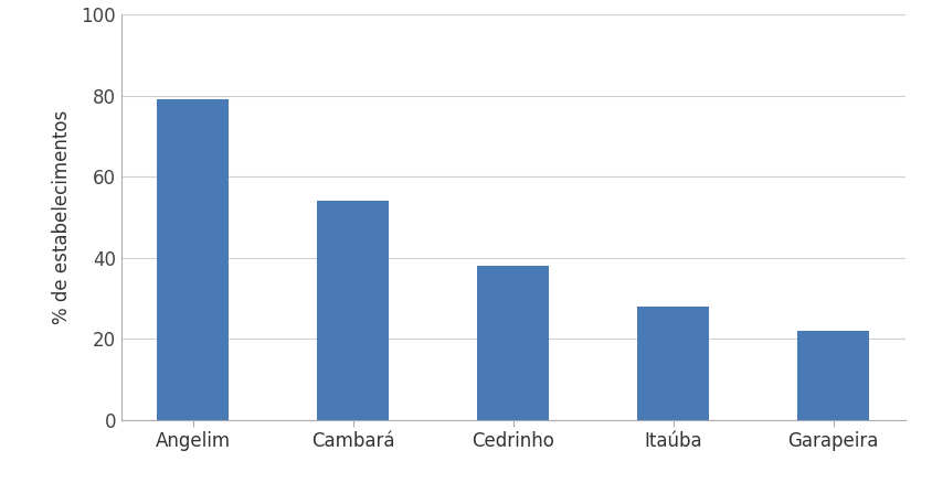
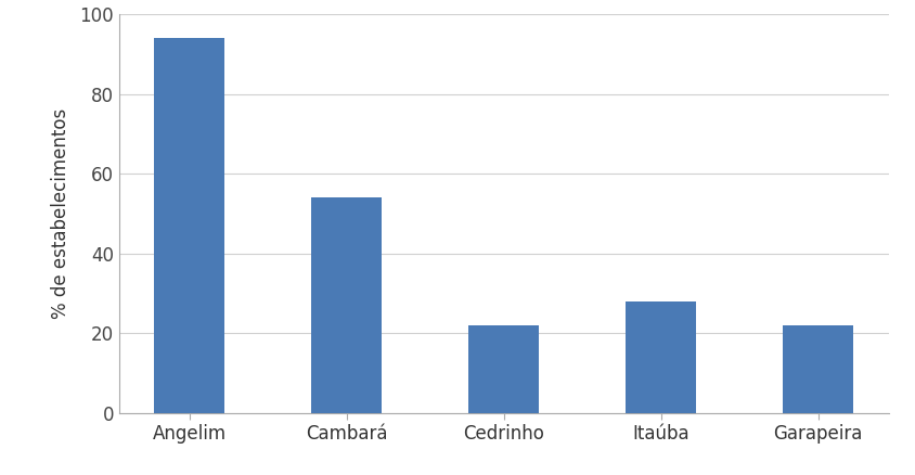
Angelim: 79 -> 94
Cedrinho: 38 -> 22
